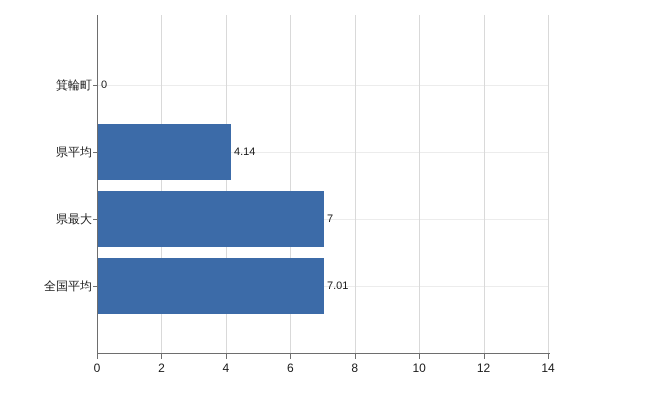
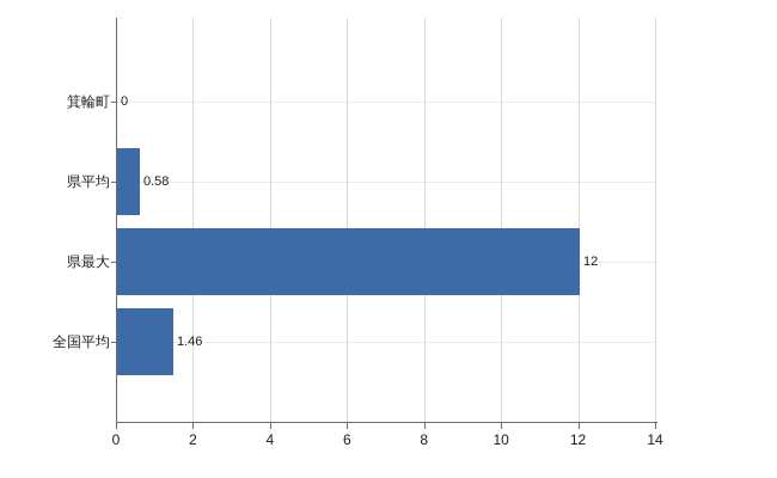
県平均: 4.14 -> 0.58
県最大: 7 -> 12
全国平均: 7.01 -> 1.46
